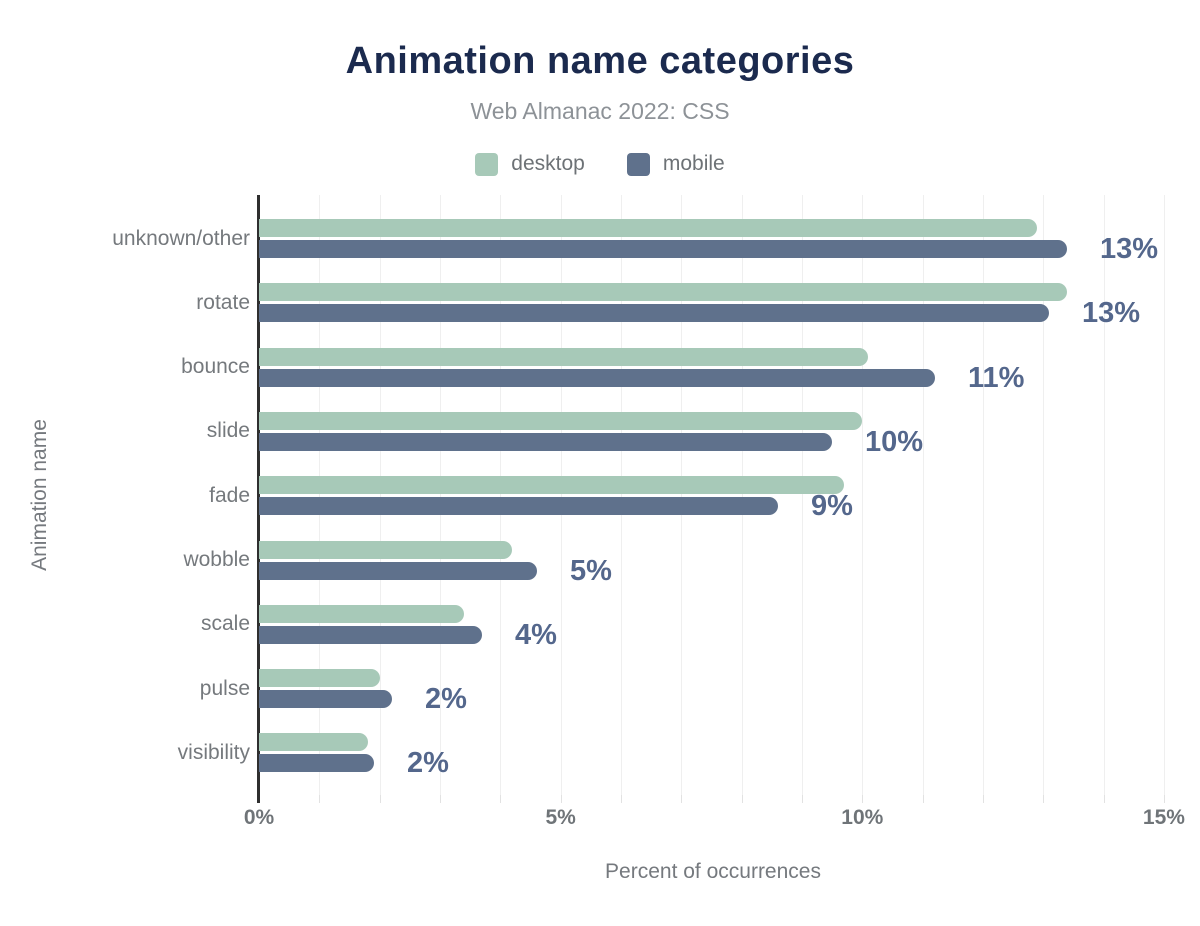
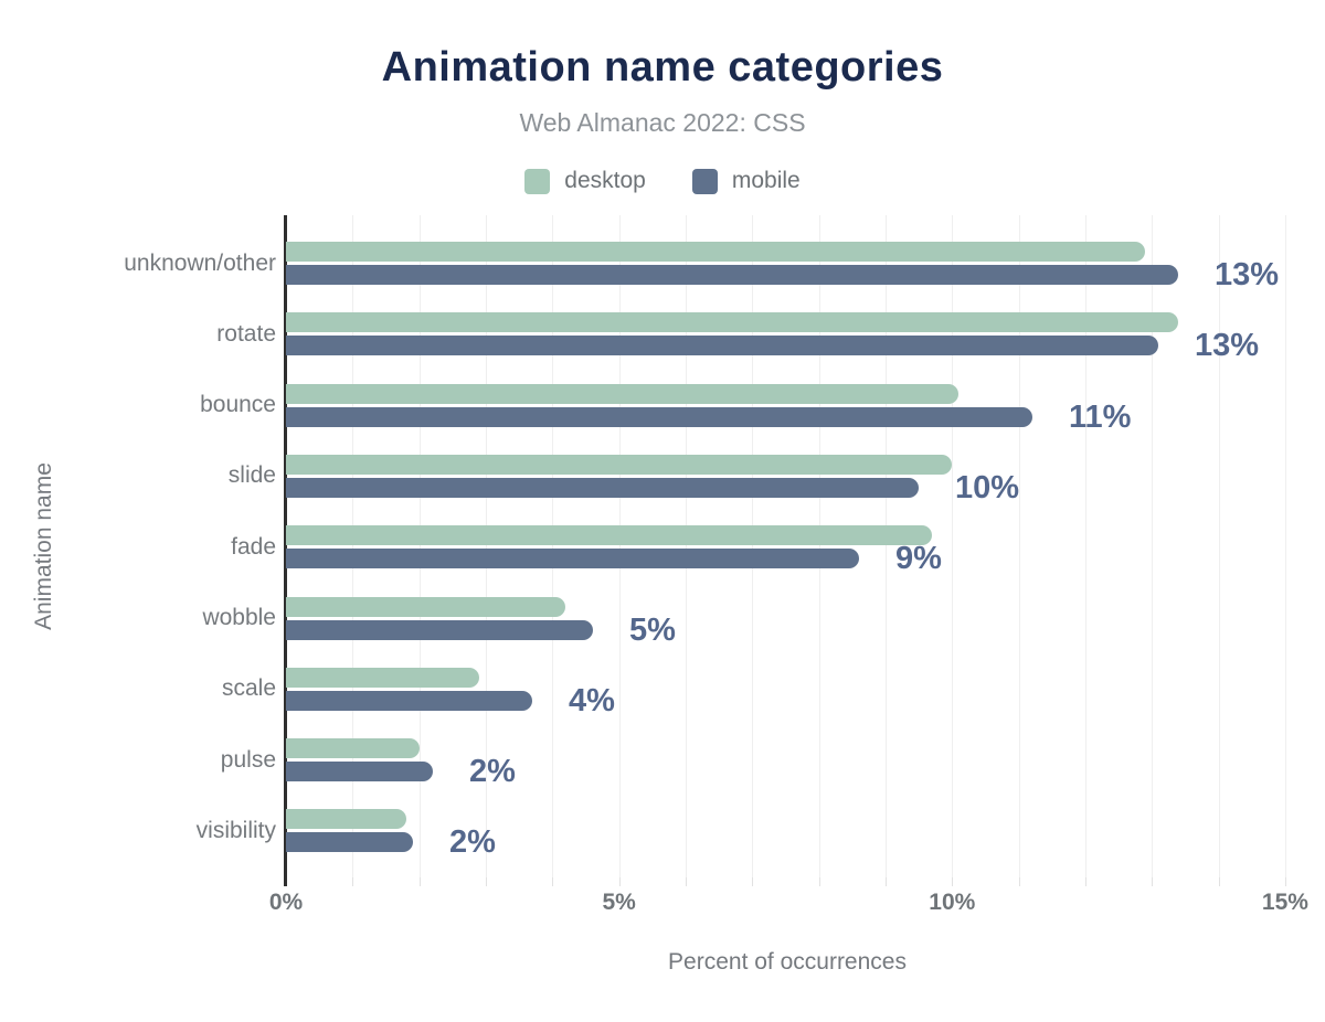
desktop/scale: 3.4% -> 2.9%
